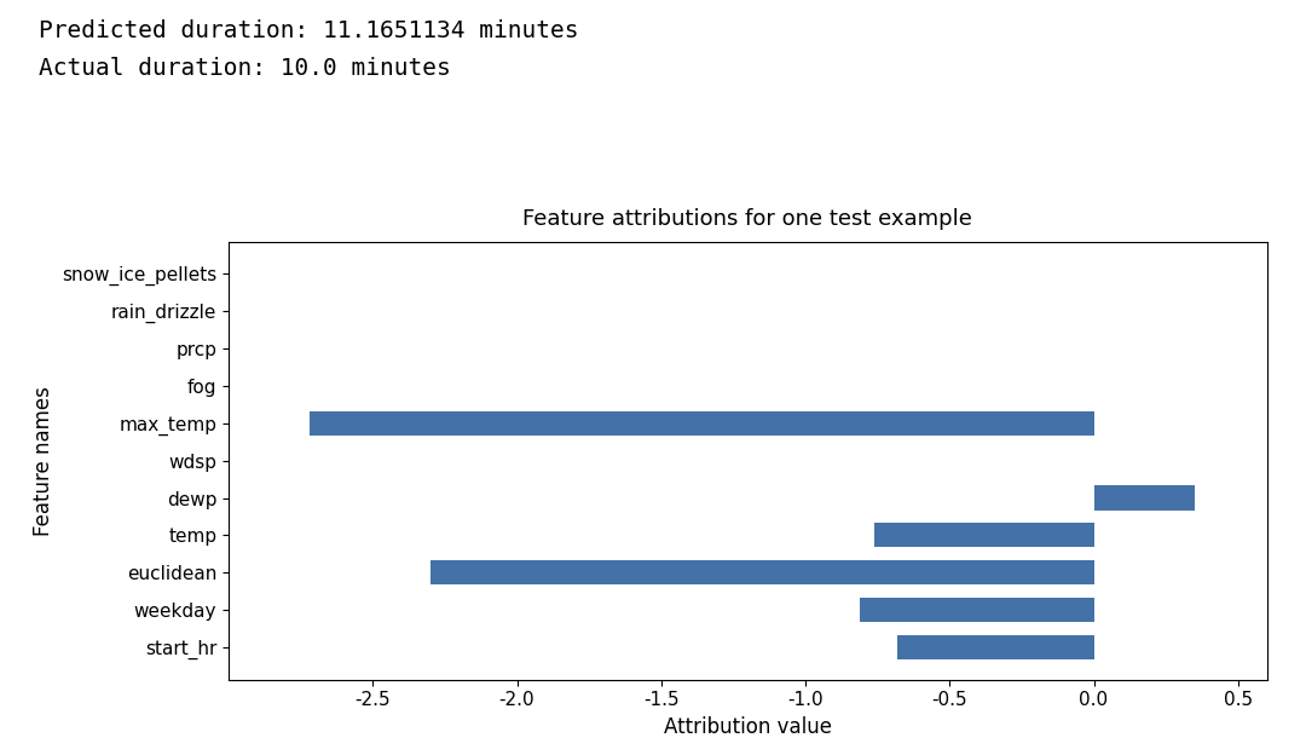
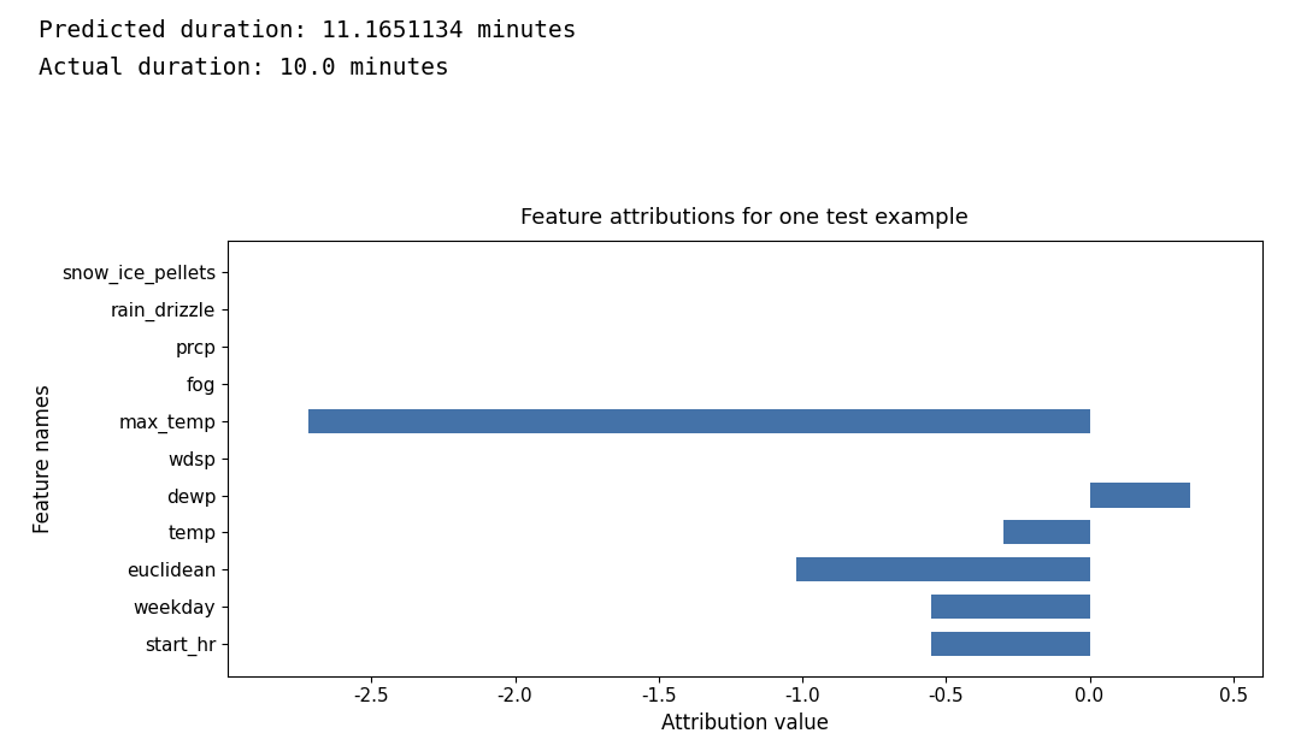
temp: -0.76 -> -0.30
euclidean: -2.30 -> -1.02
weekday: -0.81 -> -0.55
start_hr: -0.68 -> -0.55
